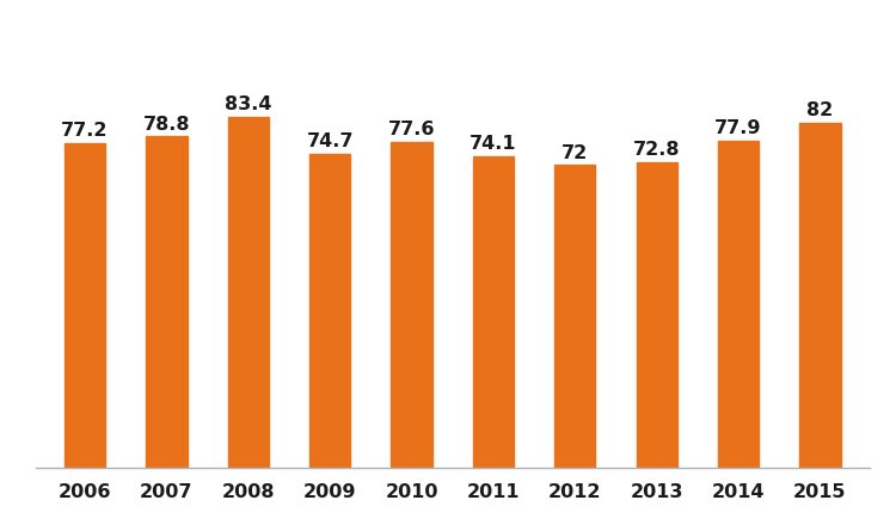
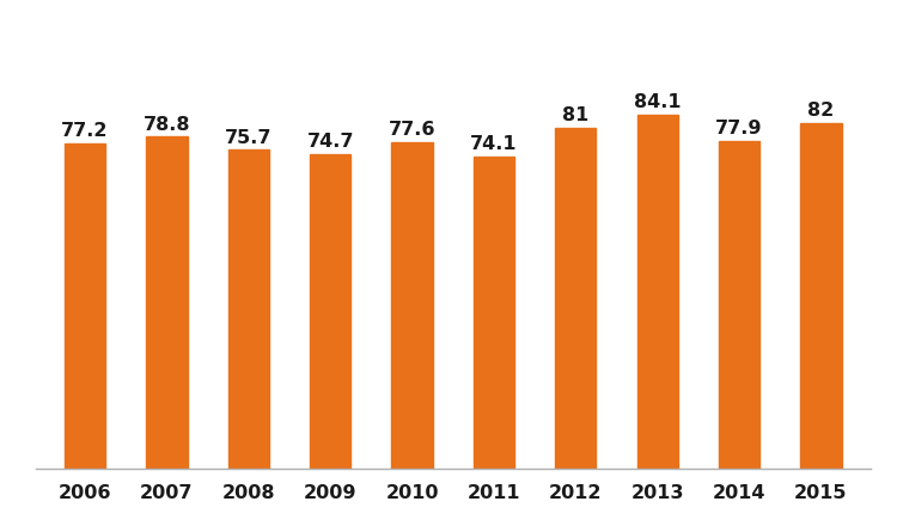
2008: 83.4 -> 75.7
2012: 72 -> 81
2013: 72.8 -> 84.1
